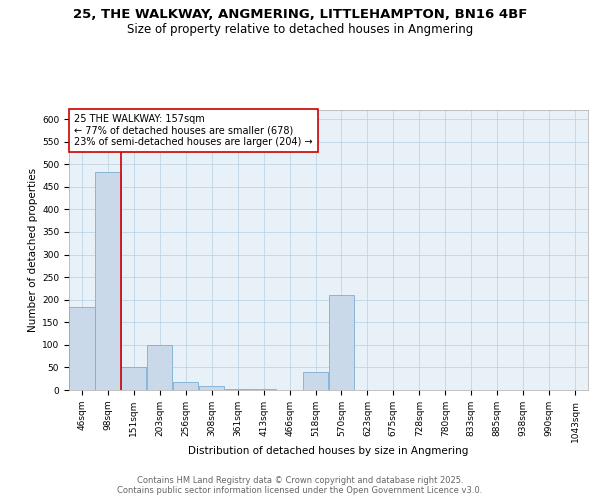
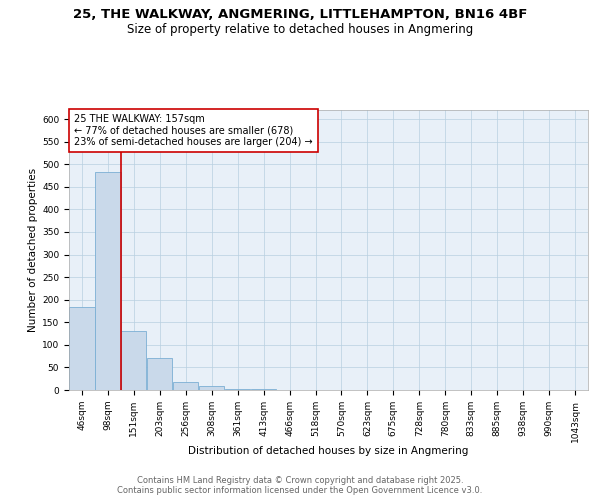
151sqm: 50 -> 130
203sqm: 100 -> 70
518sqm: 40 -> 1
570sqm: 210 -> 1
